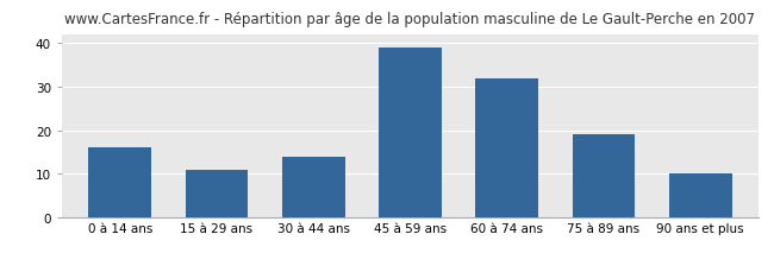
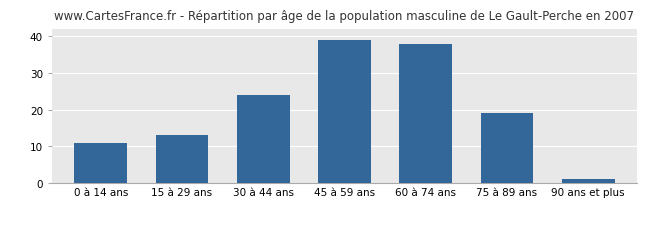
0 à 14 ans: 16 -> 11
15 à 29 ans: 11 -> 13
30 à 44 ans: 14 -> 24
60 à 74 ans: 32 -> 38
90 ans et plus: 10 -> 1
